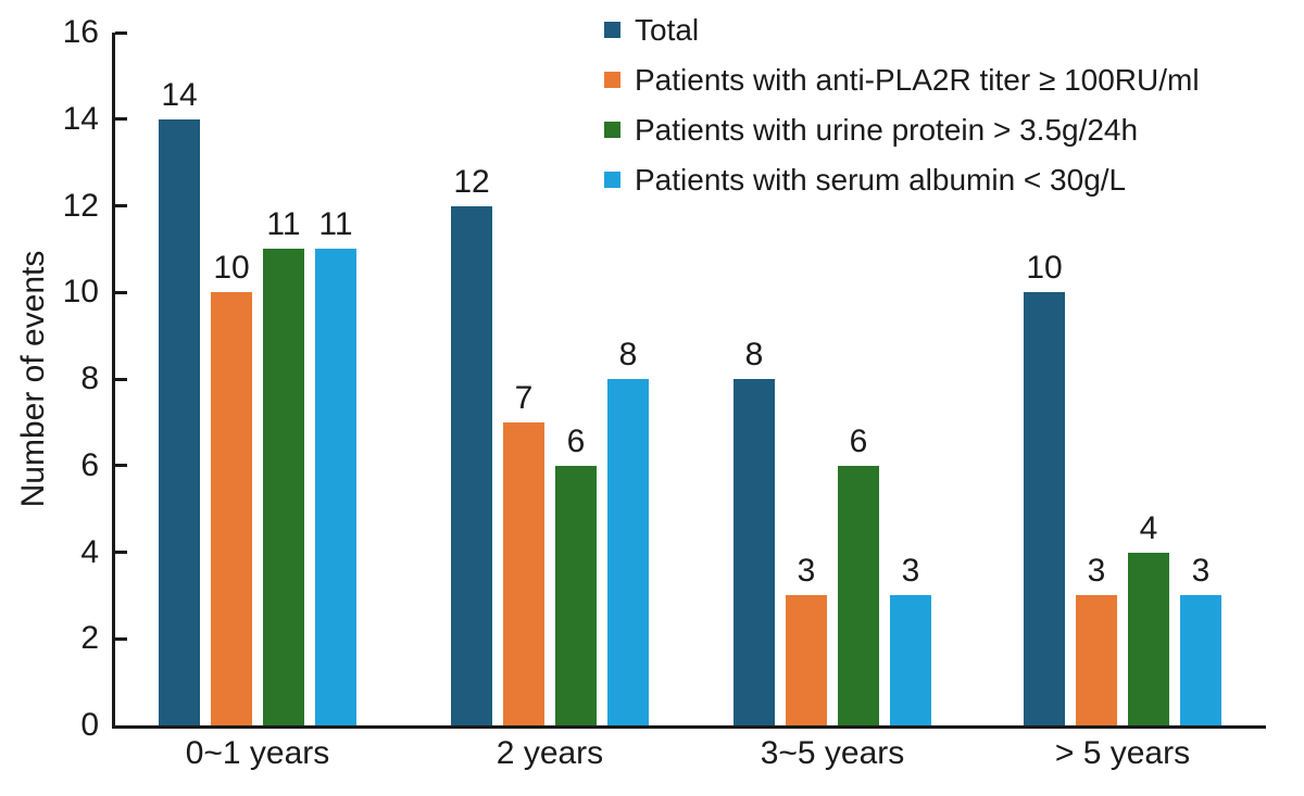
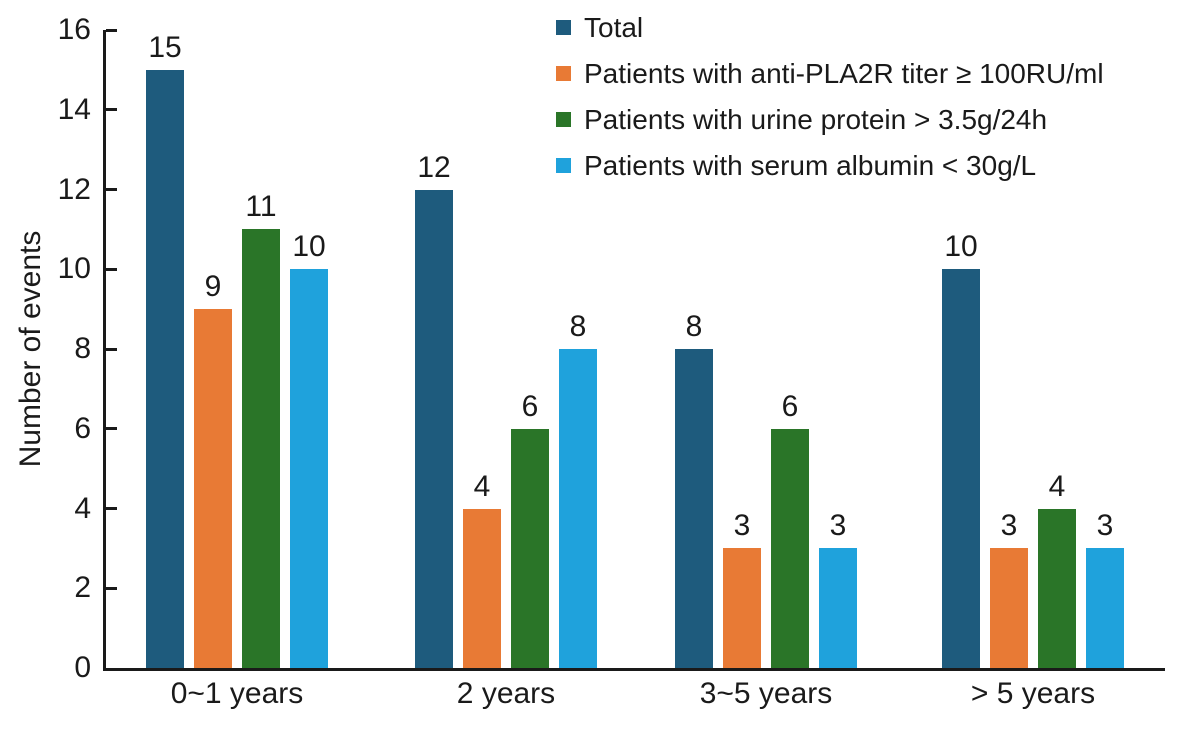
Total/0~1 years: 14 -> 15
Patients with anti-PLA2R titer ≥ 100RU/ml/0~1 years: 10 -> 9
Patients with serum albumin < 30g/L/0~1 years: 11 -> 10
Patients with anti-PLA2R titer ≥ 100RU/ml/2 years: 7 -> 4
